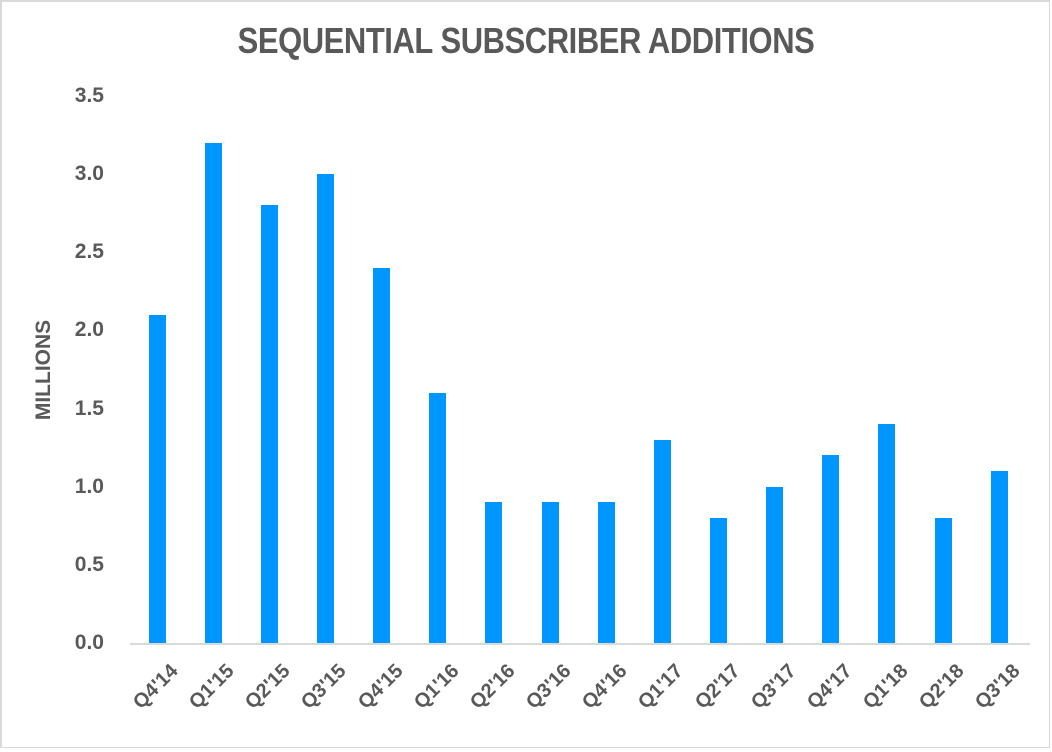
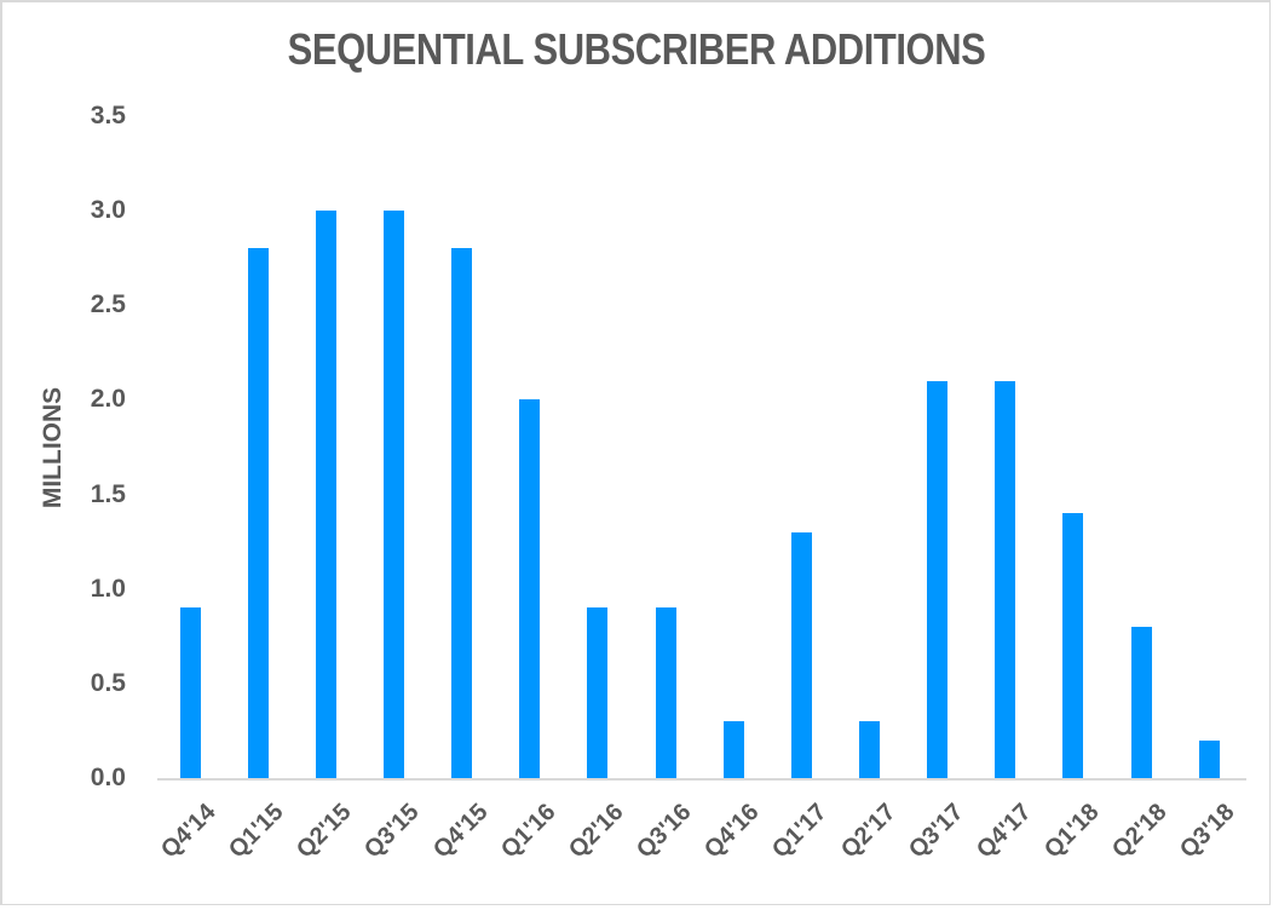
Q4'14: 2.1 -> 0.9
Q1'15: 3.2 -> 2.8
Q2'15: 2.8 -> 3.0
Q4'15: 2.4 -> 2.8
Q1'16: 1.6 -> 2.0
Q4'16: 0.9 -> 0.3
Q2'17: 0.8 -> 0.3
Q3'17: 1.0 -> 2.1
Q4'17: 1.2 -> 2.1
Q3'18: 1.1 -> 0.2
